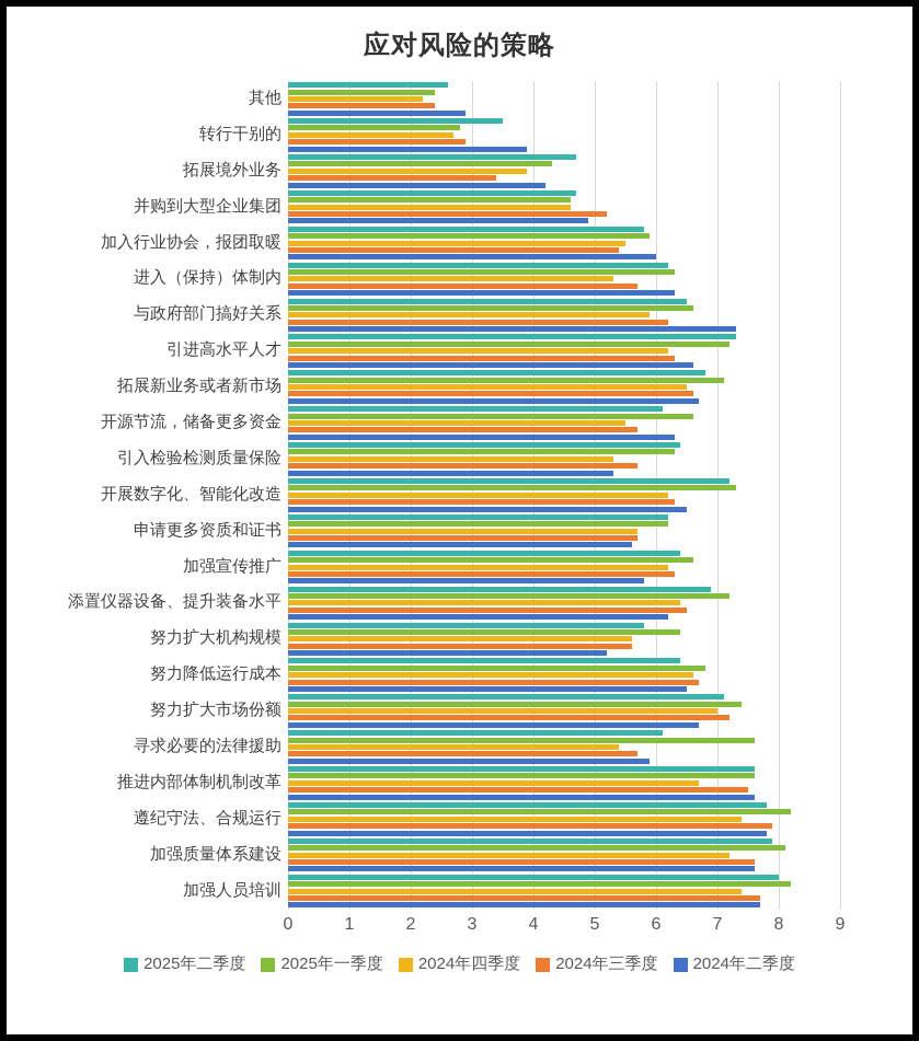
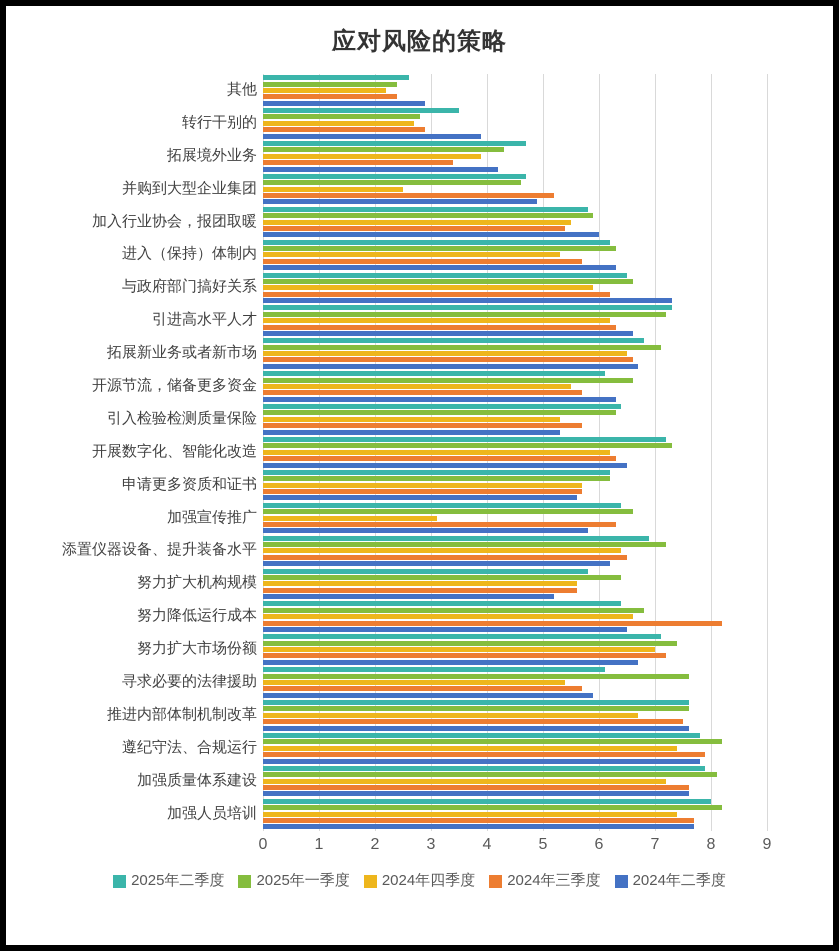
2024年四季度/并购到大型企业集团: 4.6 -> 2.5
2024年四季度/加强宣传推广: 6.2 -> 3.1
2024年三季度/努力降低运行成本: 6.7 -> 8.2
